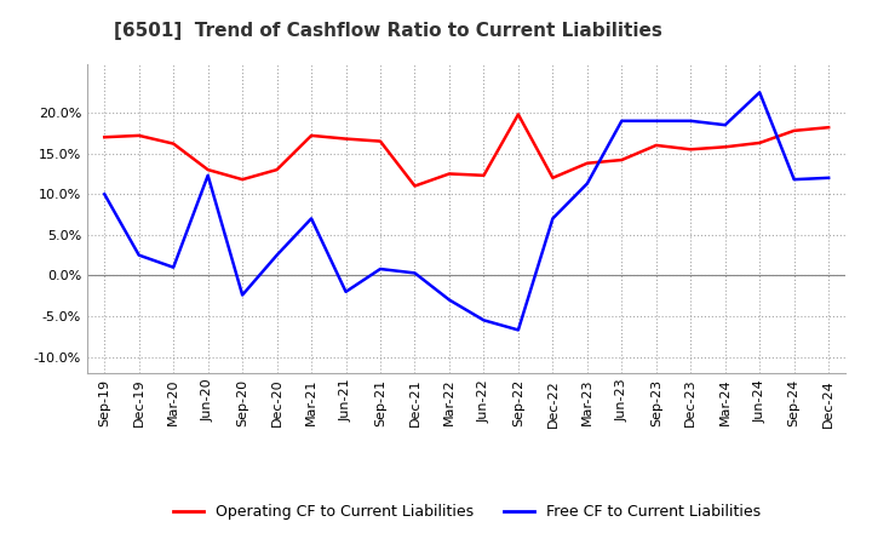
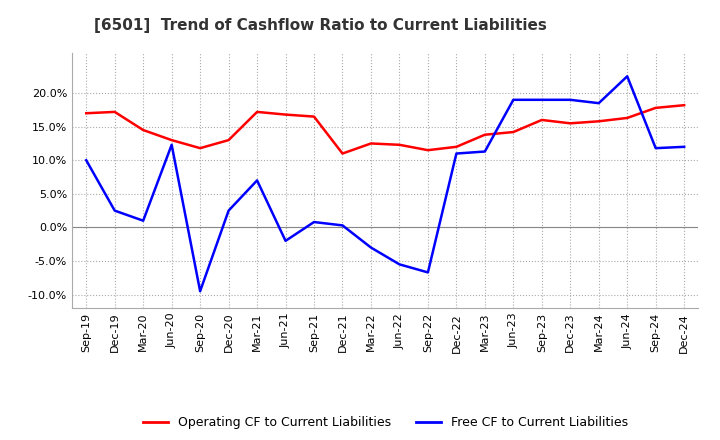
Operating CF to Current Liabilities/Mar-20: 16.2% -> 14.5%
Free CF to Current Liabilities/Sep-20: -2.4% -> -9.5%
Operating CF to Current Liabilities/Sep-22: 19.8% -> 11.5%
Free CF to Current Liabilities/Dec-22: 7.0% -> 11.0%
